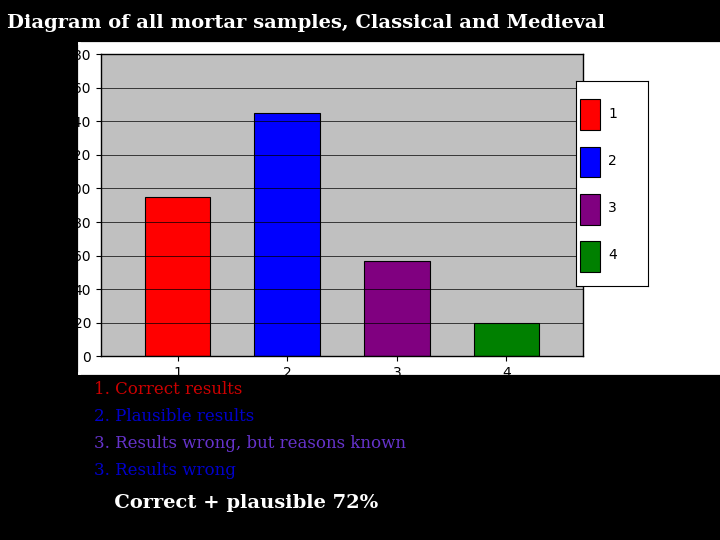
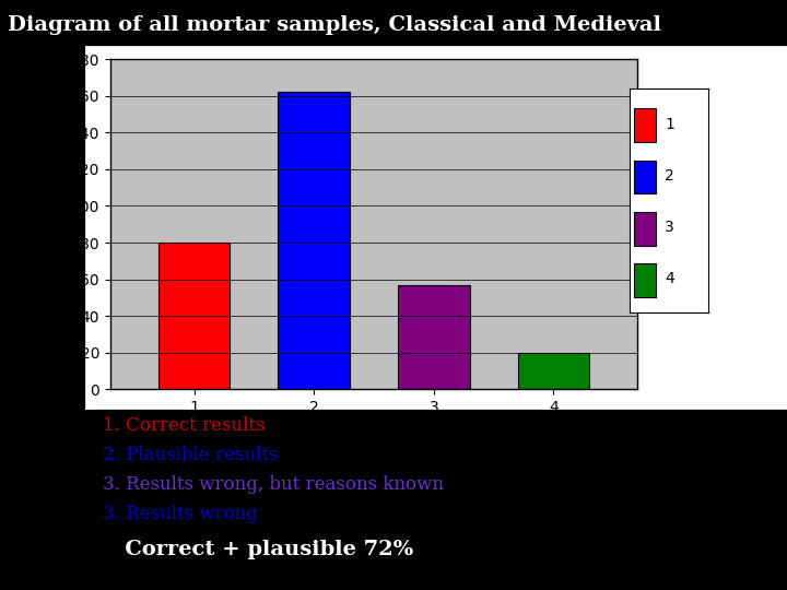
1: 95 -> 80
2: 145 -> 162
